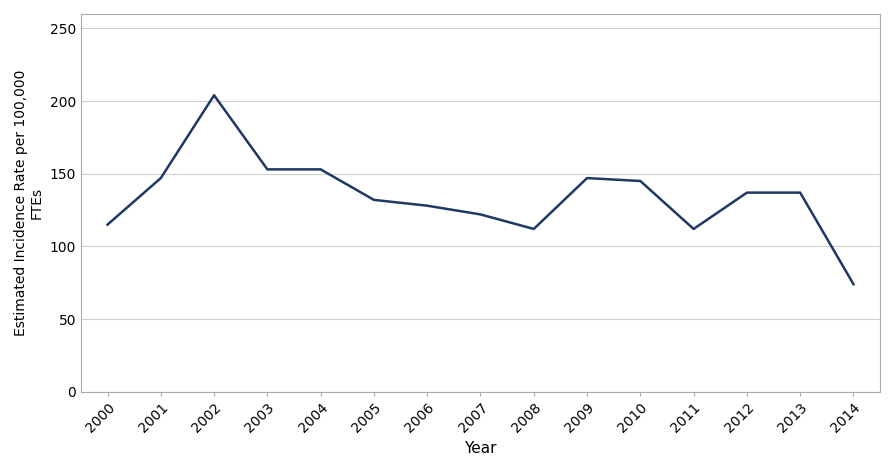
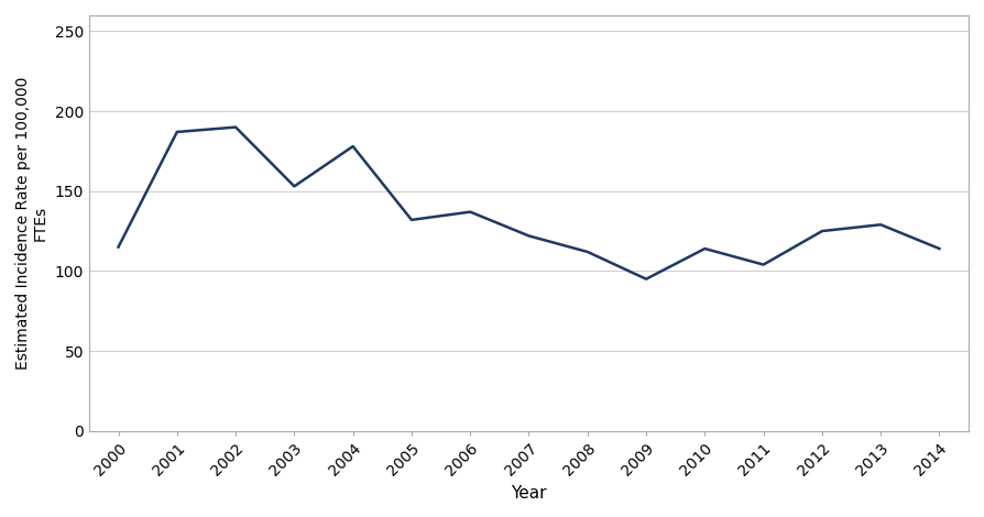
2001: 147 -> 187
2002: 204 -> 190
2004: 153 -> 178
2006: 128 -> 137
2009: 147 -> 95
2010: 145 -> 114
2011: 112 -> 104
2012: 137 -> 125
2013: 137 -> 129
2014: 74 -> 114
